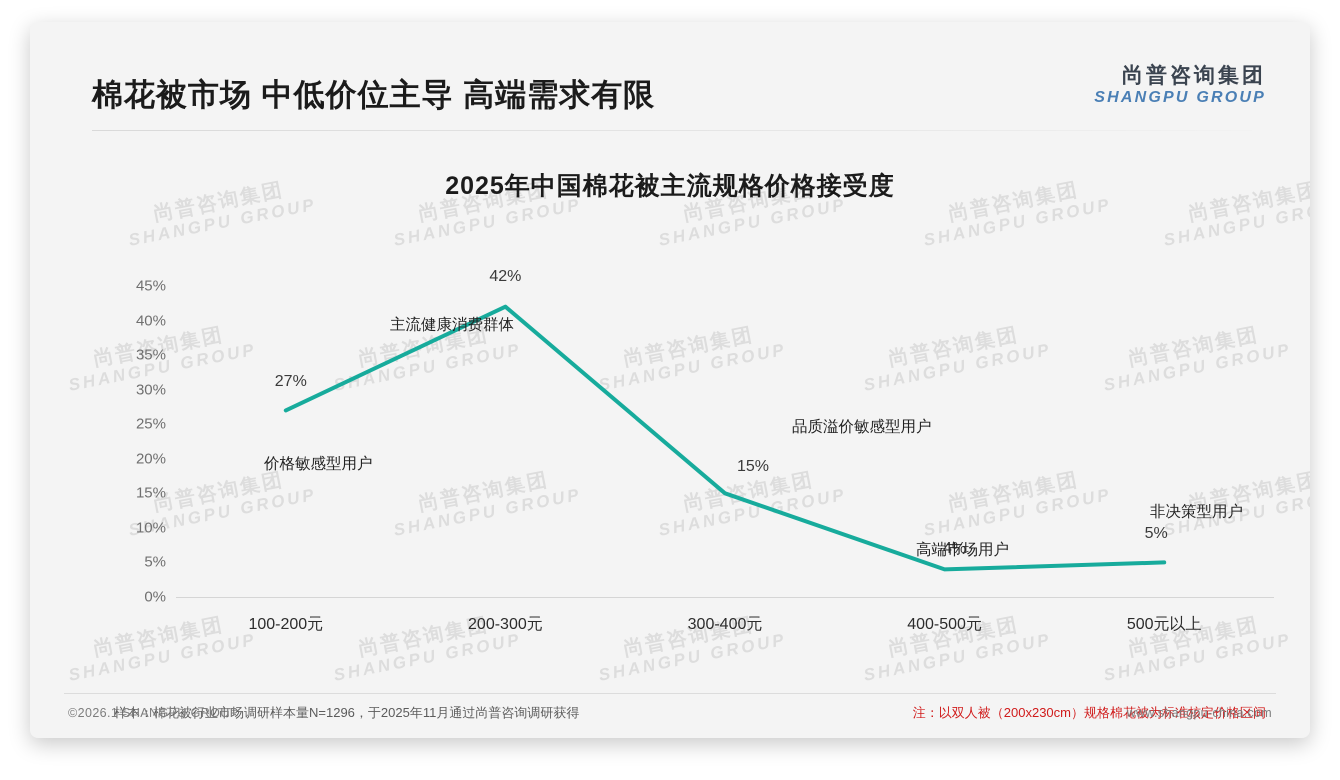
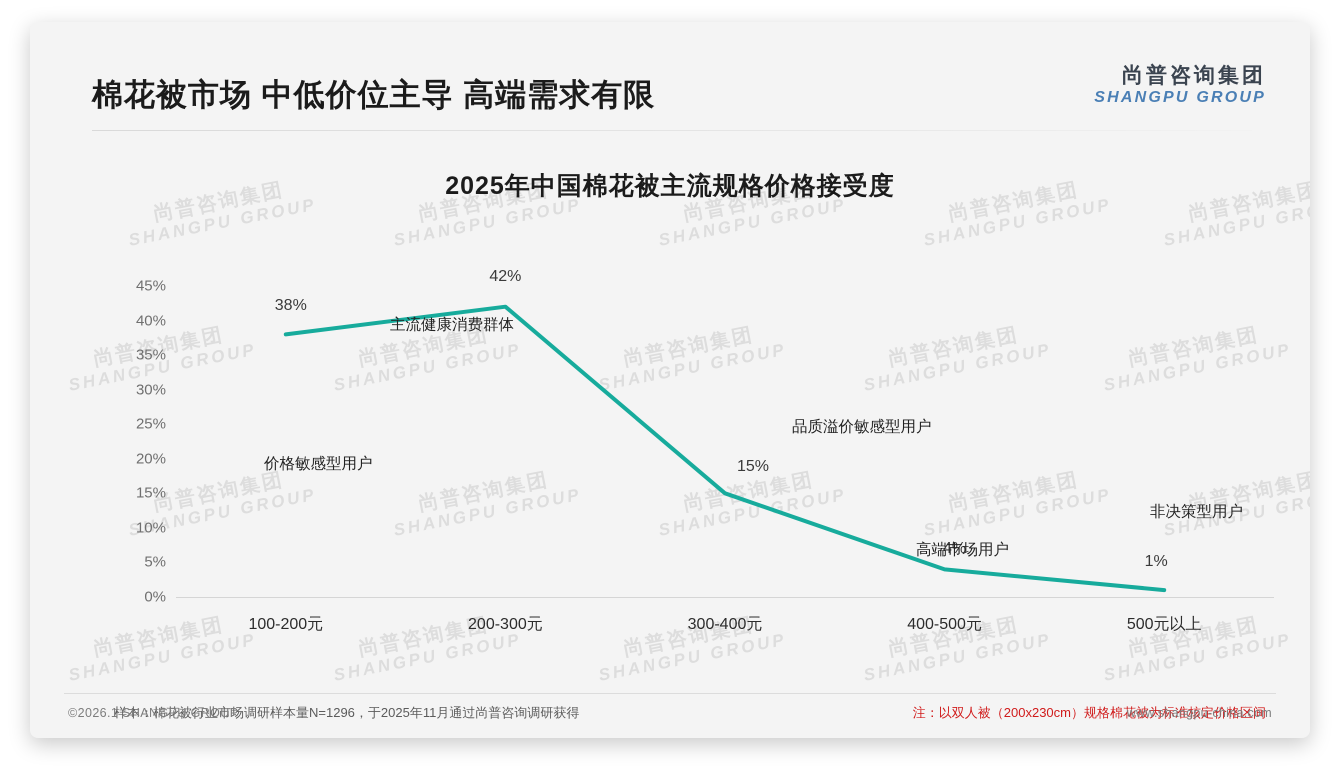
100-200元: 27% -> 38%
500元以上: 5% -> 1%
